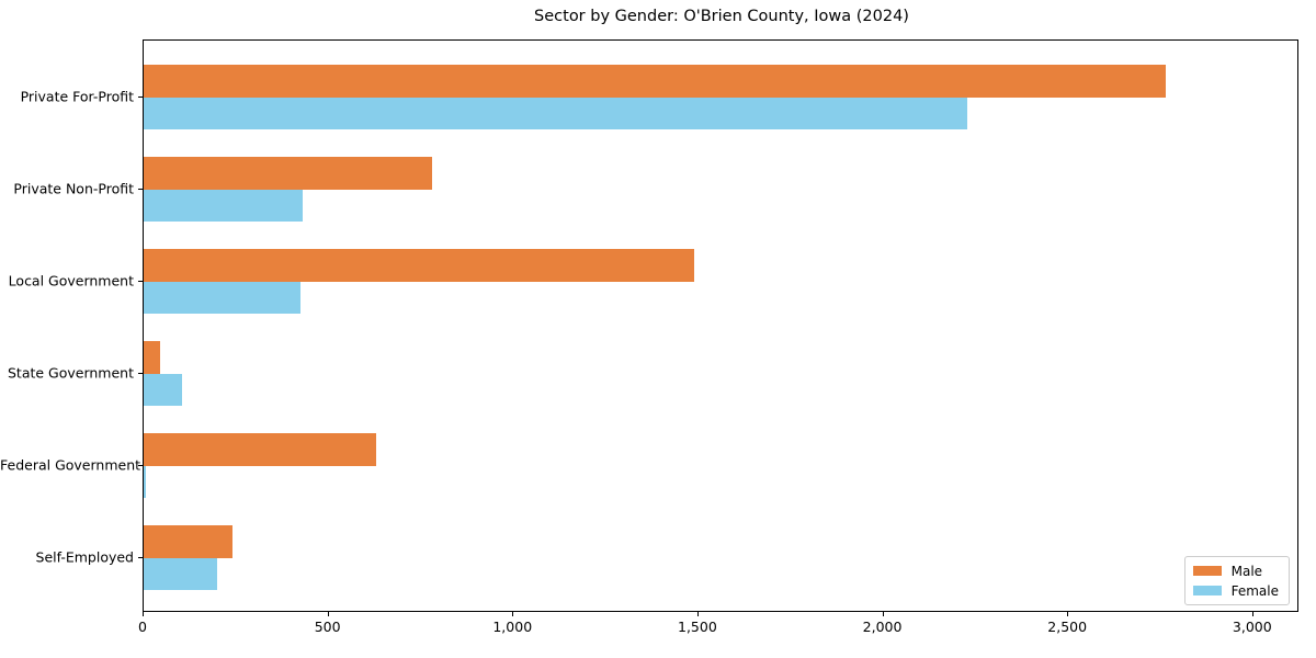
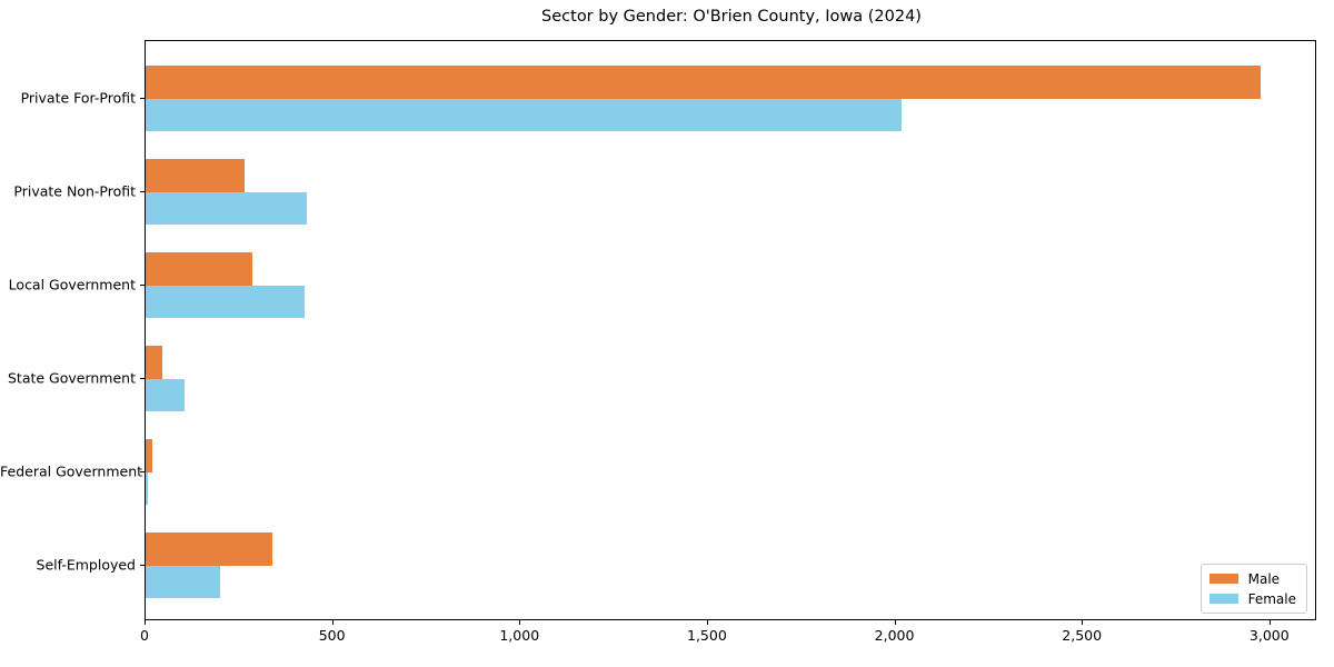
Male/Private For-Profit: 2770 -> 2980
Female/Private For-Profit: 2230 -> 2020
Male/Private Non-Profit: 780 -> 260
Male/Local Government: 1490 -> 280
Male/Federal Government: 630 -> 20
Male/Self-Employed: 240 -> 340
